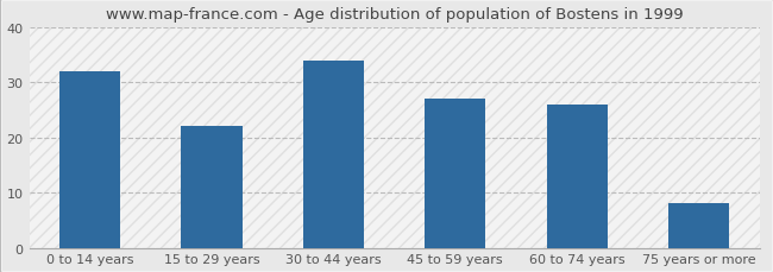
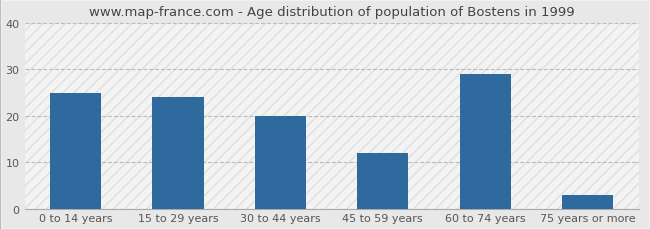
0 to 14 years: 32 -> 25
15 to 29 years: 22 -> 24
30 to 44 years: 34 -> 20
45 to 59 years: 27 -> 12
60 to 74 years: 26 -> 29
75 years or more: 8 -> 3
